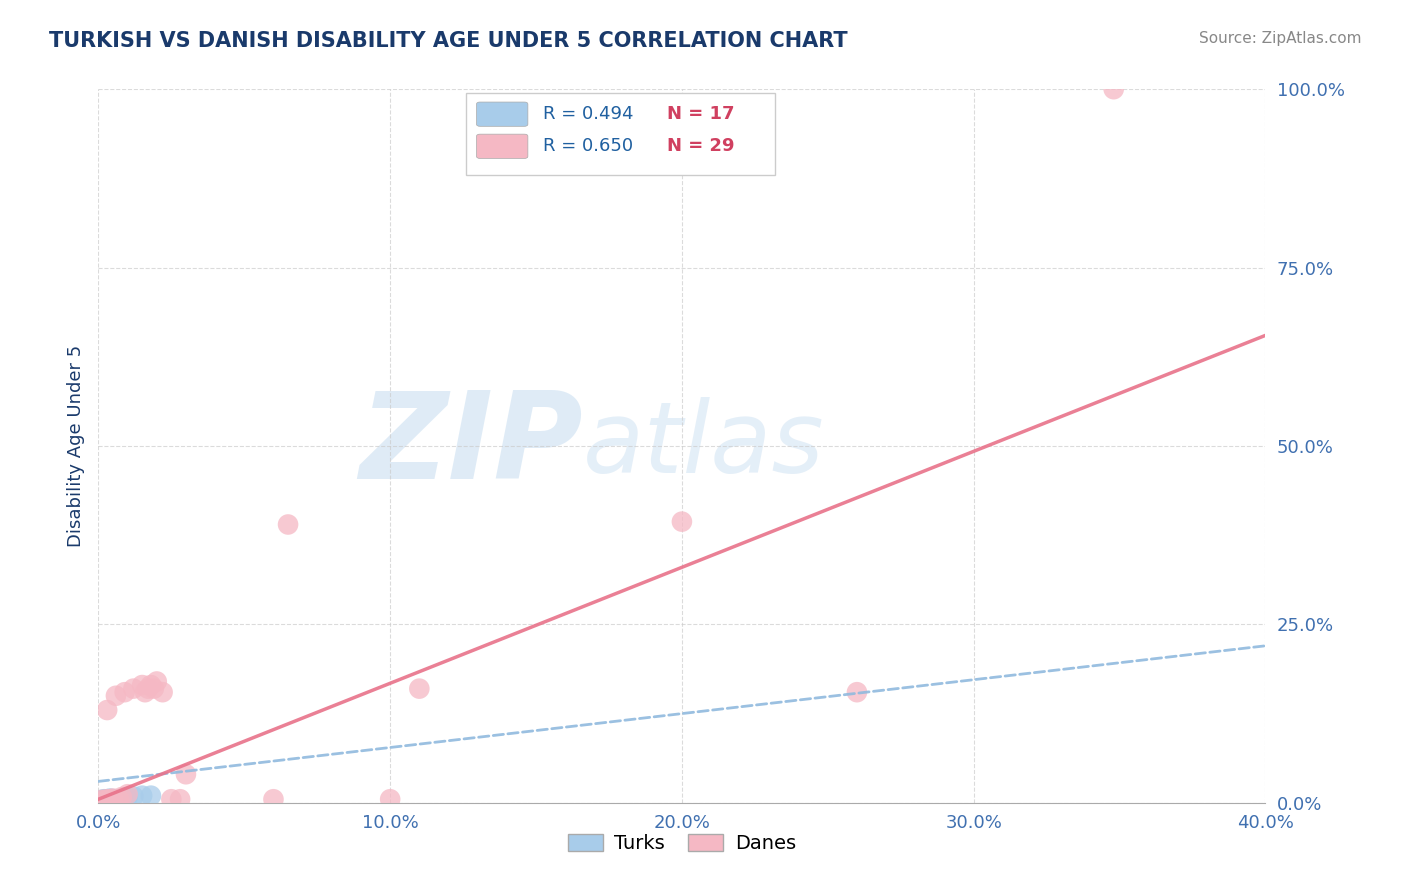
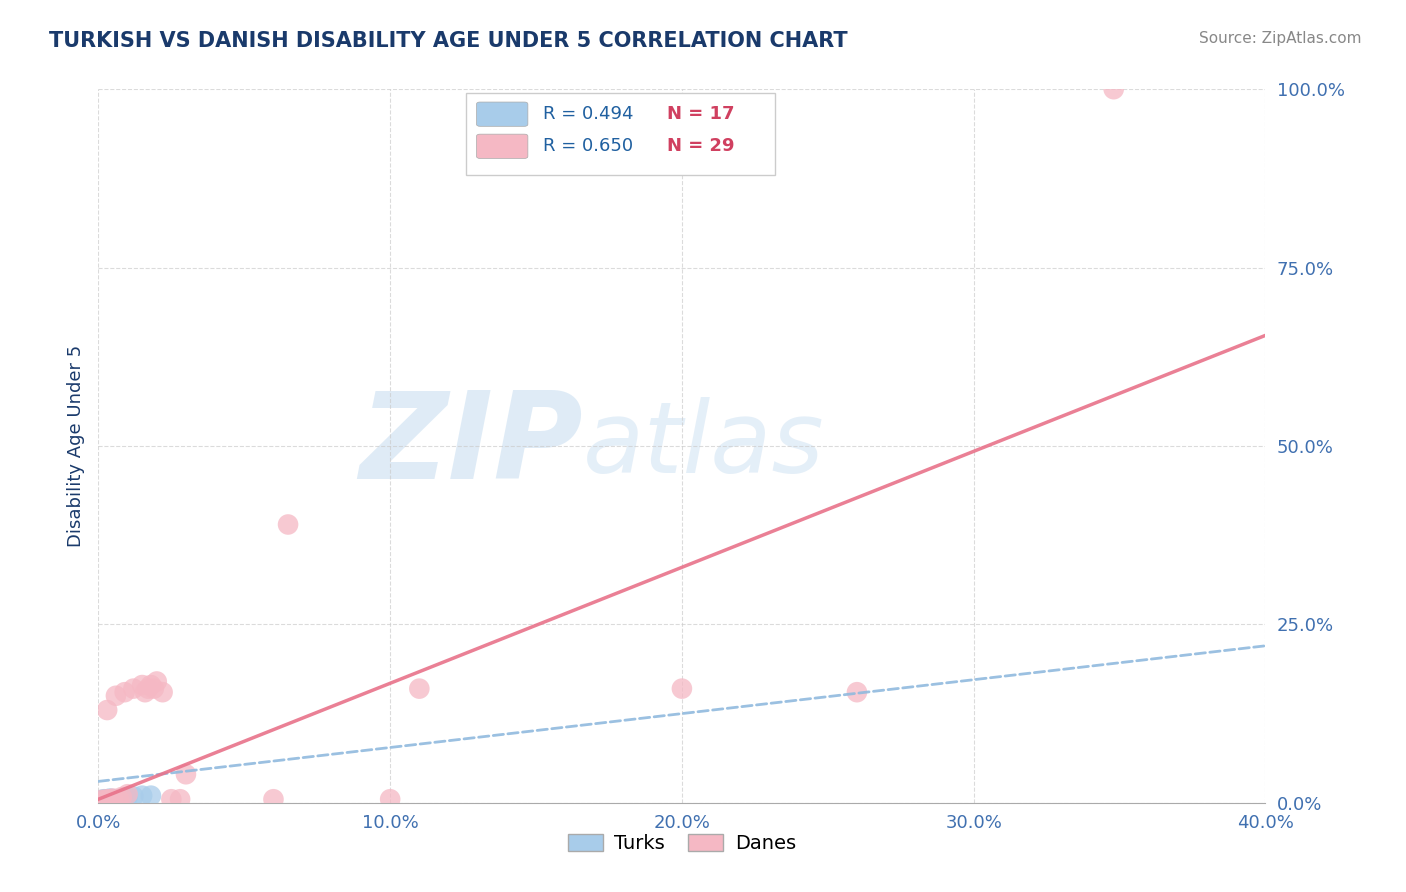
Danes/20.0%: 39.4% -> 16.0%
